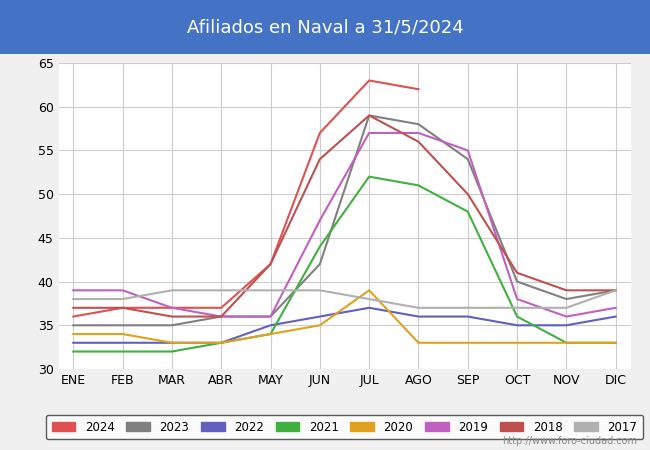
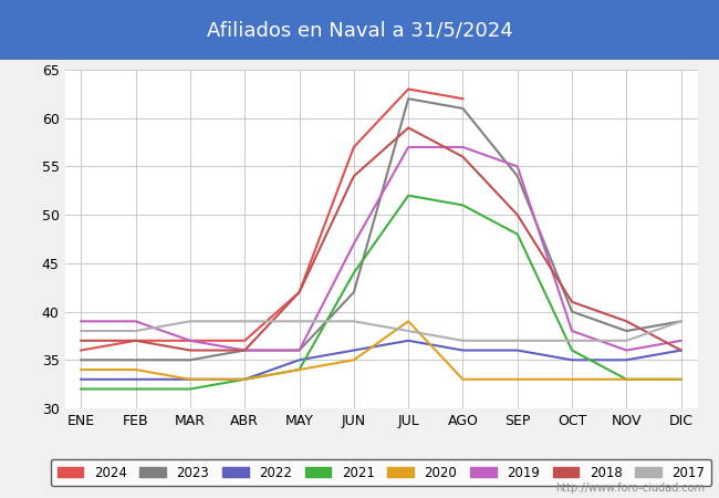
2023/JUL: 59 -> 62
2023/AGO: 58 -> 61
2018/DIC: 39 -> 36
